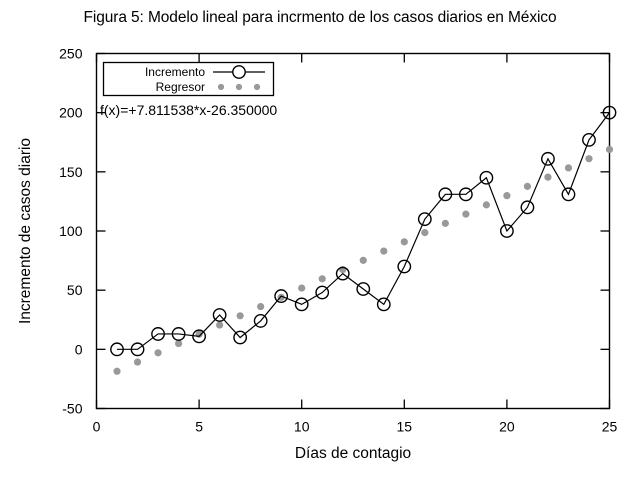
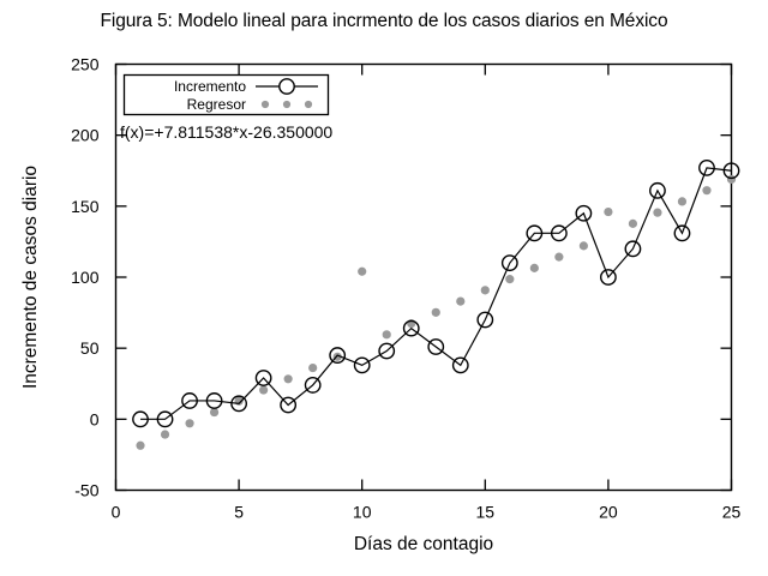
Regresor/10: 52 -> 104
Regresor/20: 130 -> 146
Incremento/25: 200 -> 175
